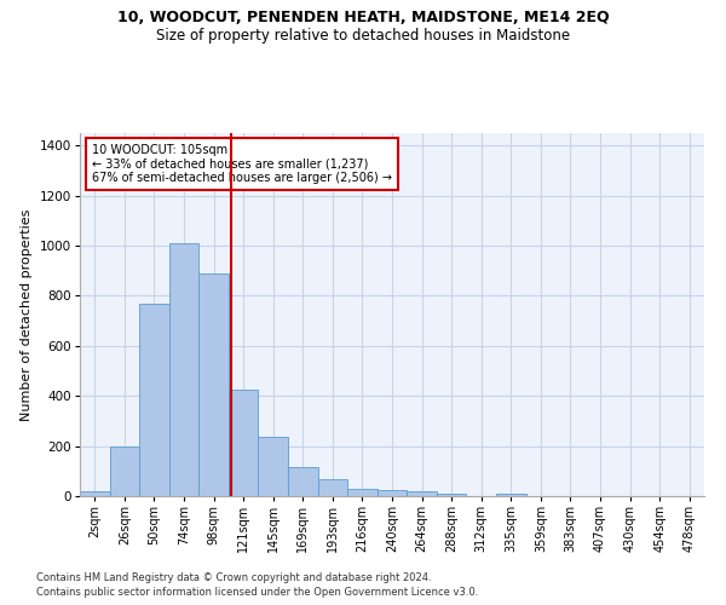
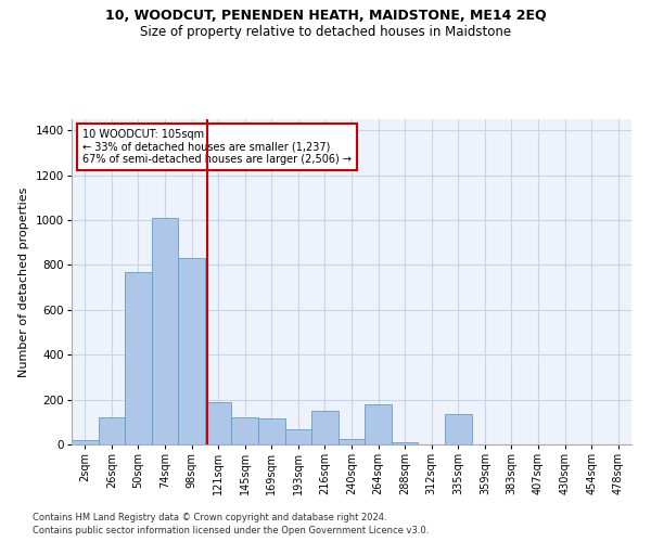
26sqm: 200 -> 120
98sqm: 890 -> 830
121sqm: 425 -> 190
145sqm: 235 -> 120
216sqm: 30 -> 150
264sqm: 20 -> 180
335sqm: 12 -> 135
